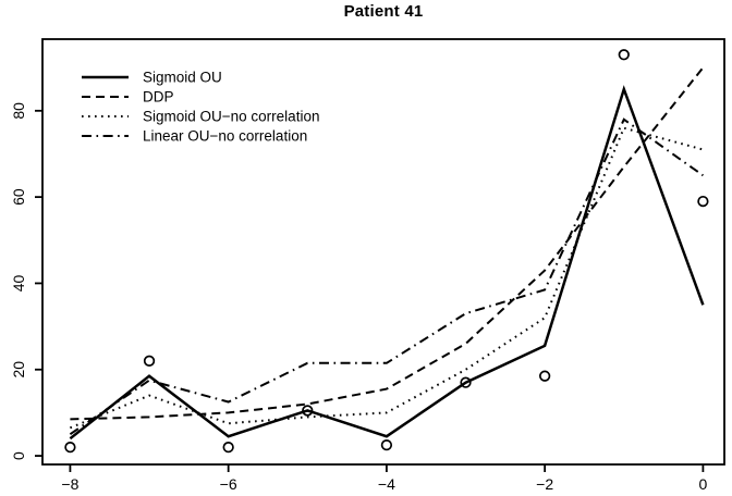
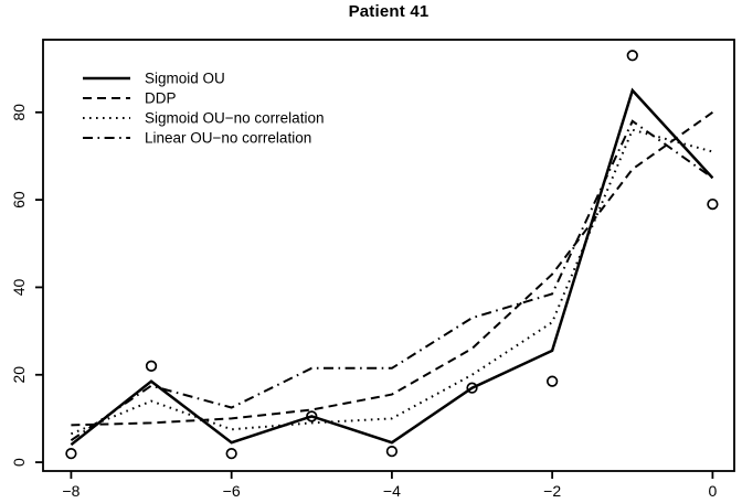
Sigmoid OU/0: 35 -> 65
DDP/0: 90 -> 80
